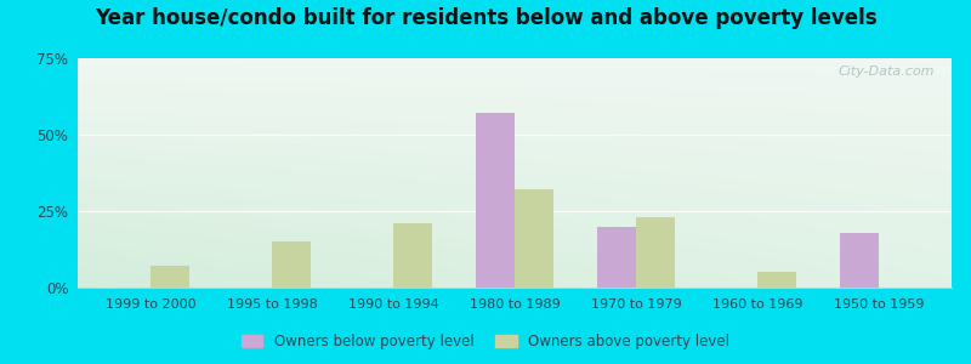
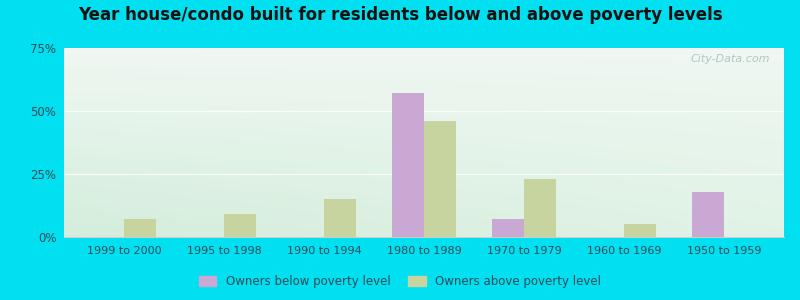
Owners above poverty level/1995 to 1998: 15% -> 9%
Owners above poverty level/1990 to 1994: 21% -> 15%
Owners above poverty level/1980 to 1989: 32% -> 46%
Owners below poverty level/1970 to 1979: 20% -> 7%
